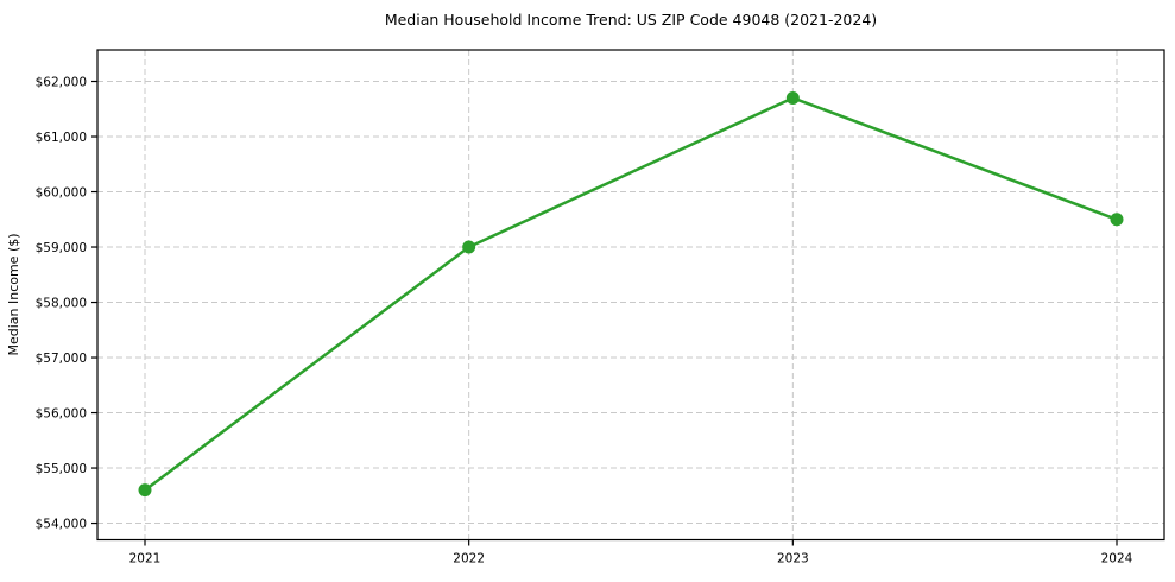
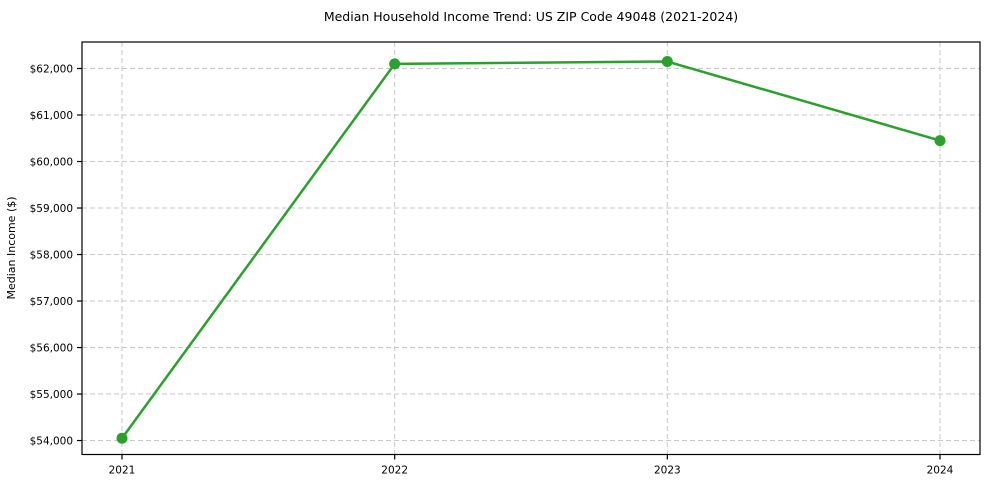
2021: $54600 -> $54000
2022: $59000 -> $62100
2023: $61700 -> $62200
2024: $59500 -> $60400
